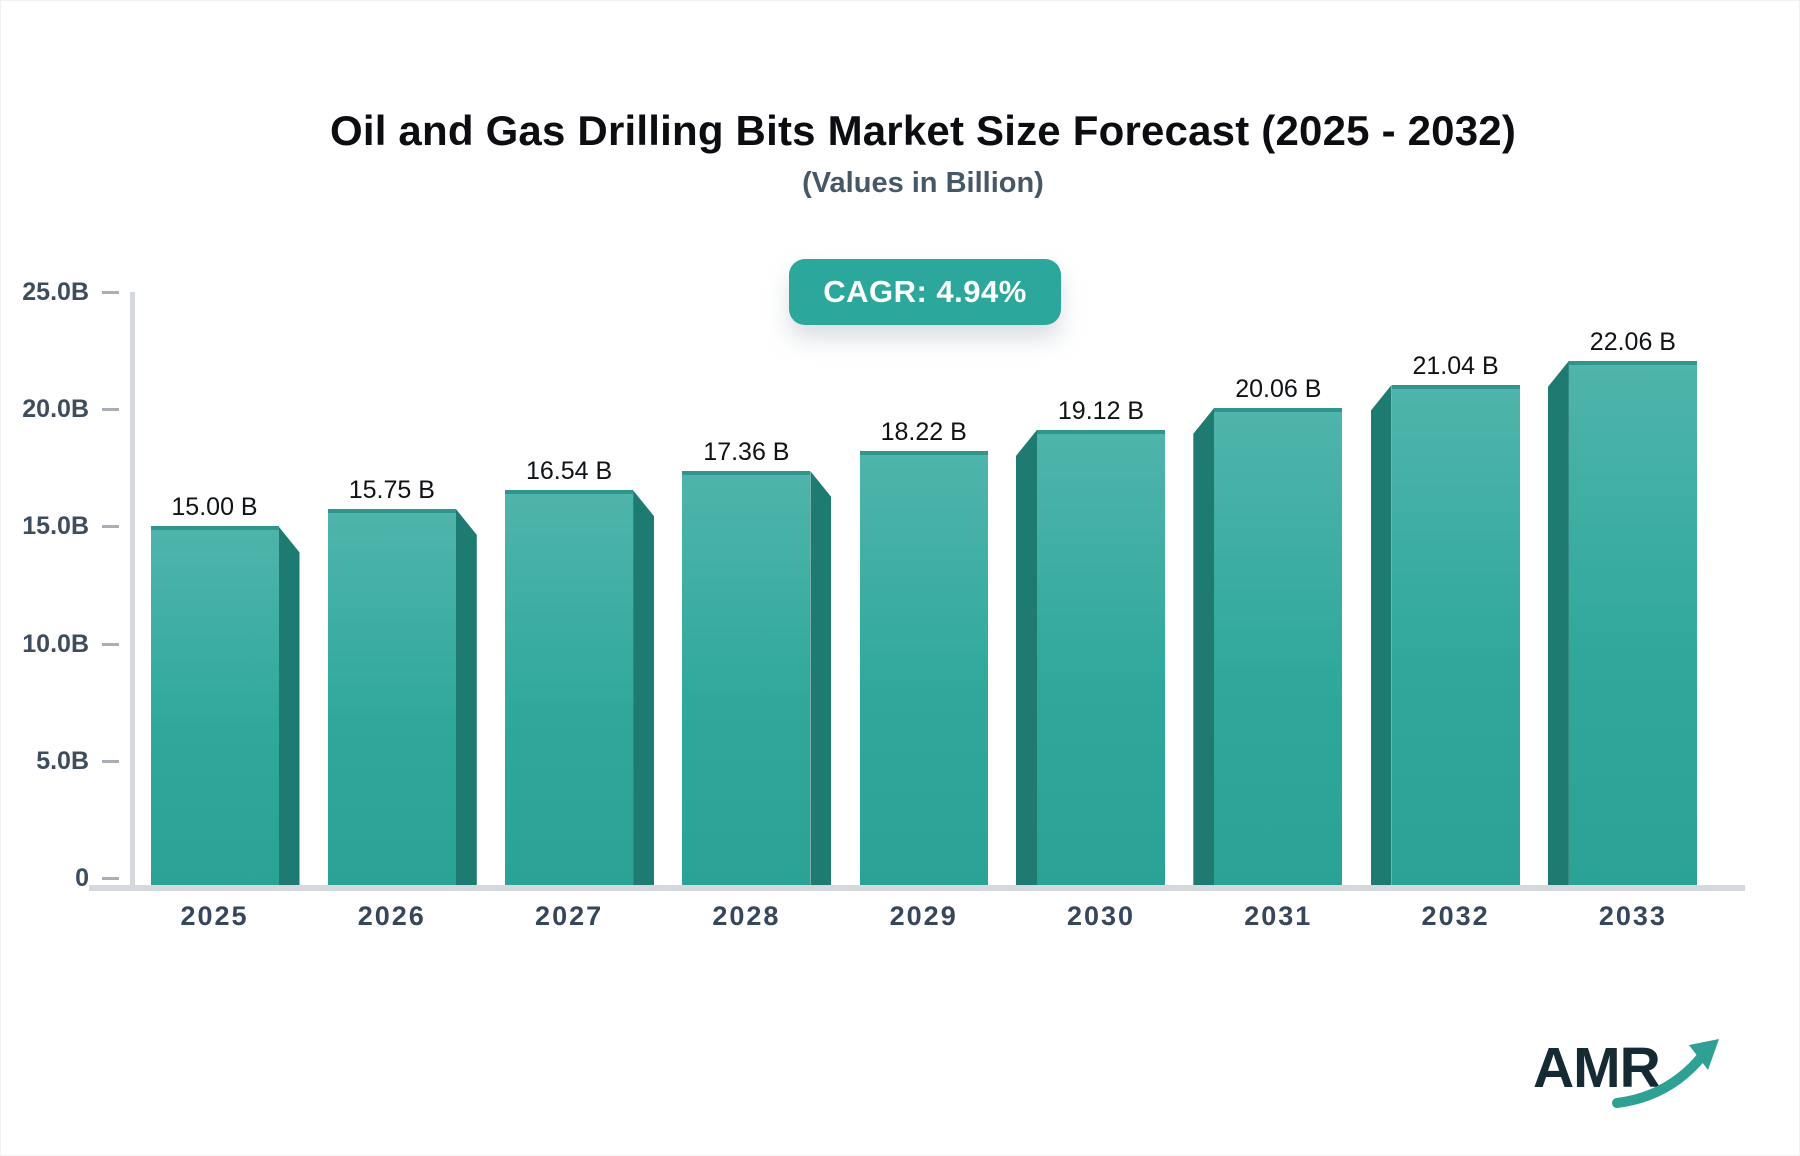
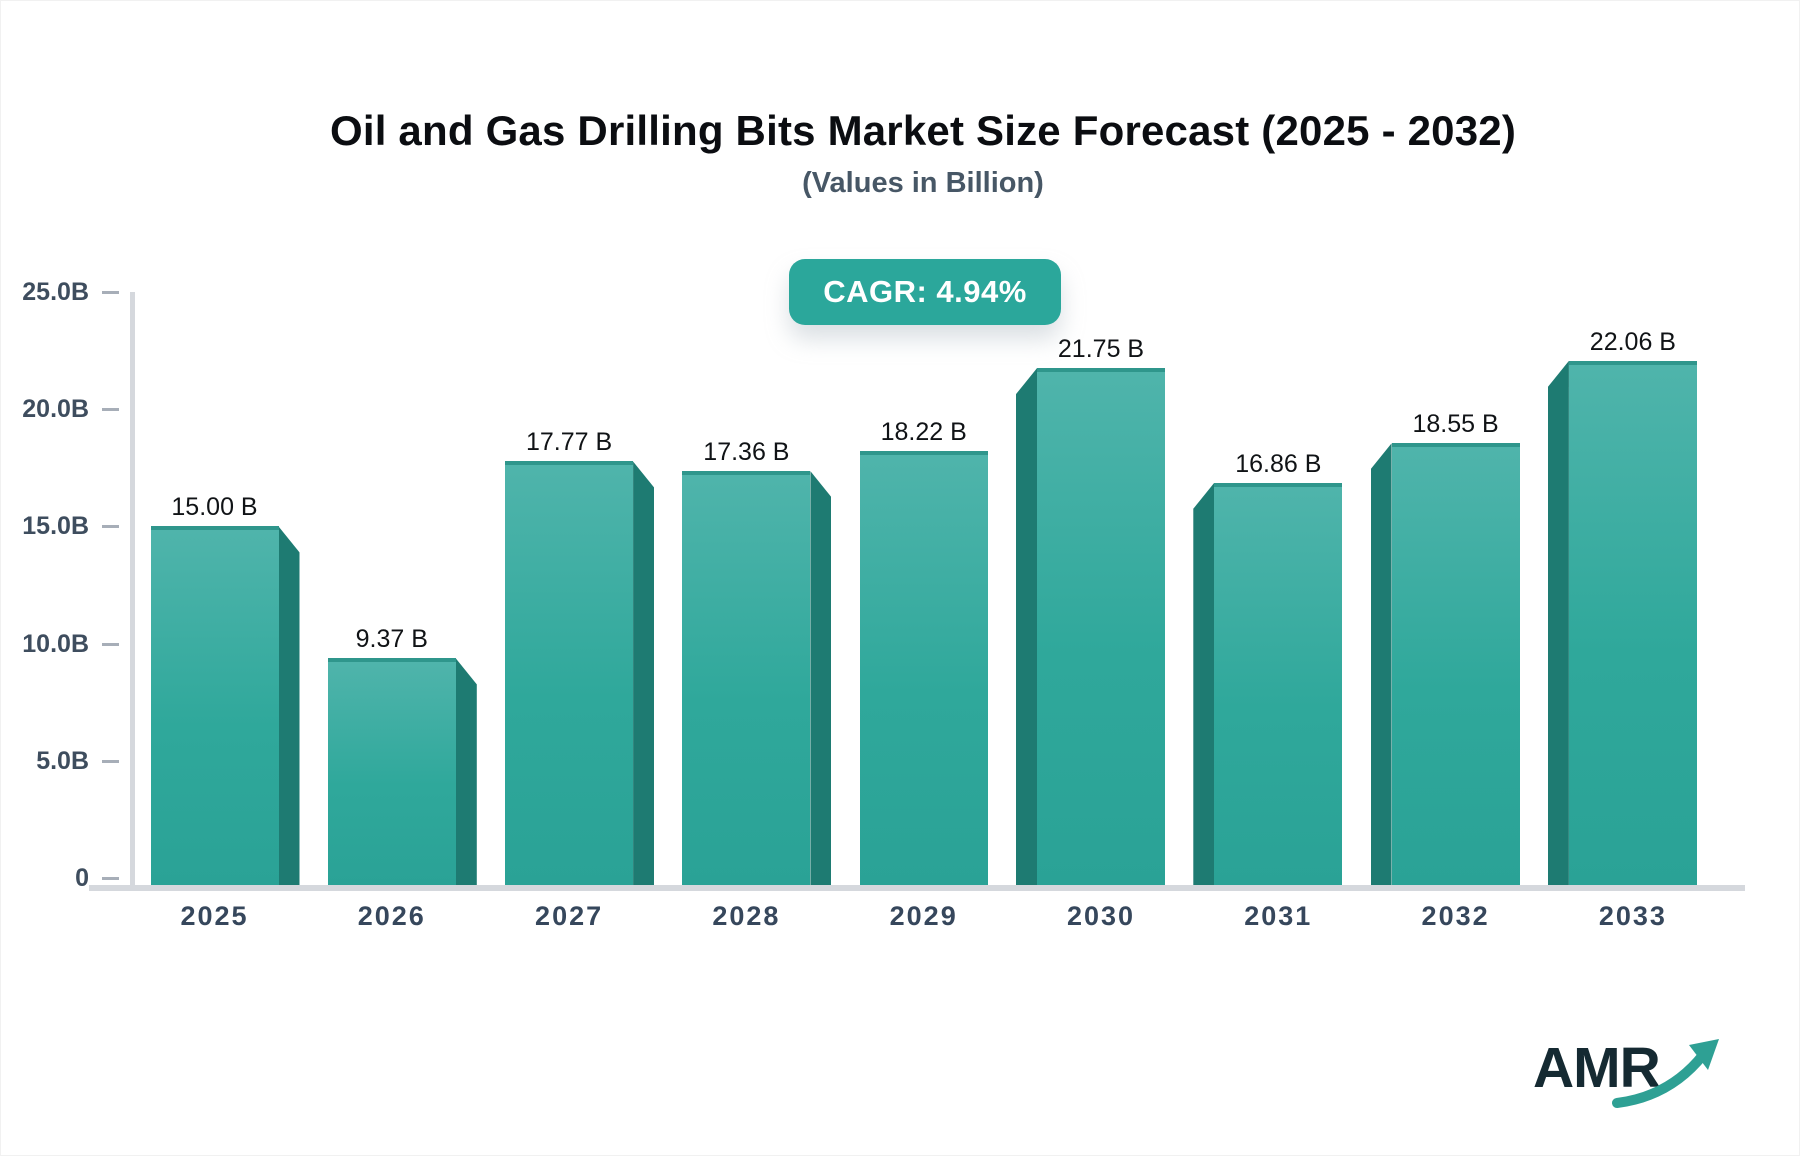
2026: 15.75 -> 9.37
2027: 16.54 -> 17.77
2030: 19.12 -> 21.75
2031: 20.06 -> 16.86
2032: 21.04 -> 18.55
